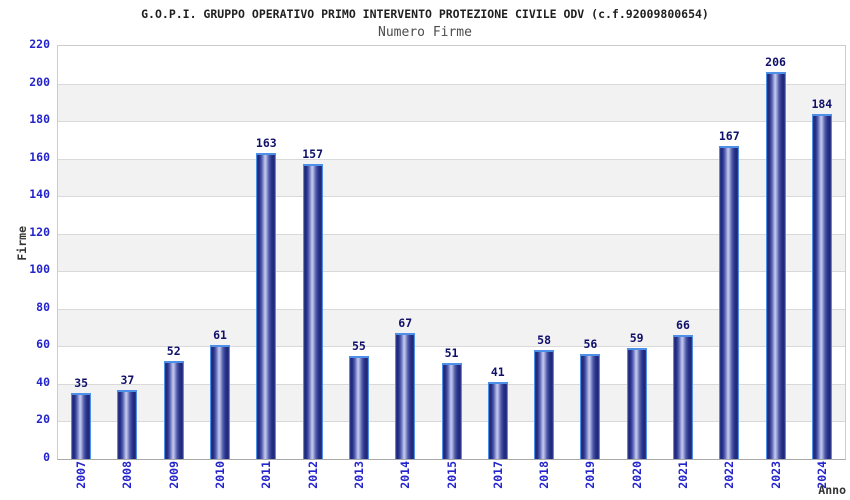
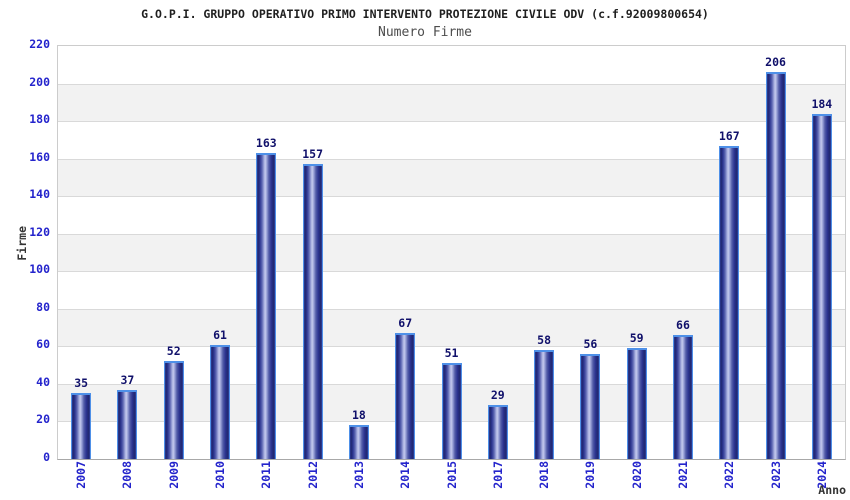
2013: 55 -> 18
2017: 41 -> 29
